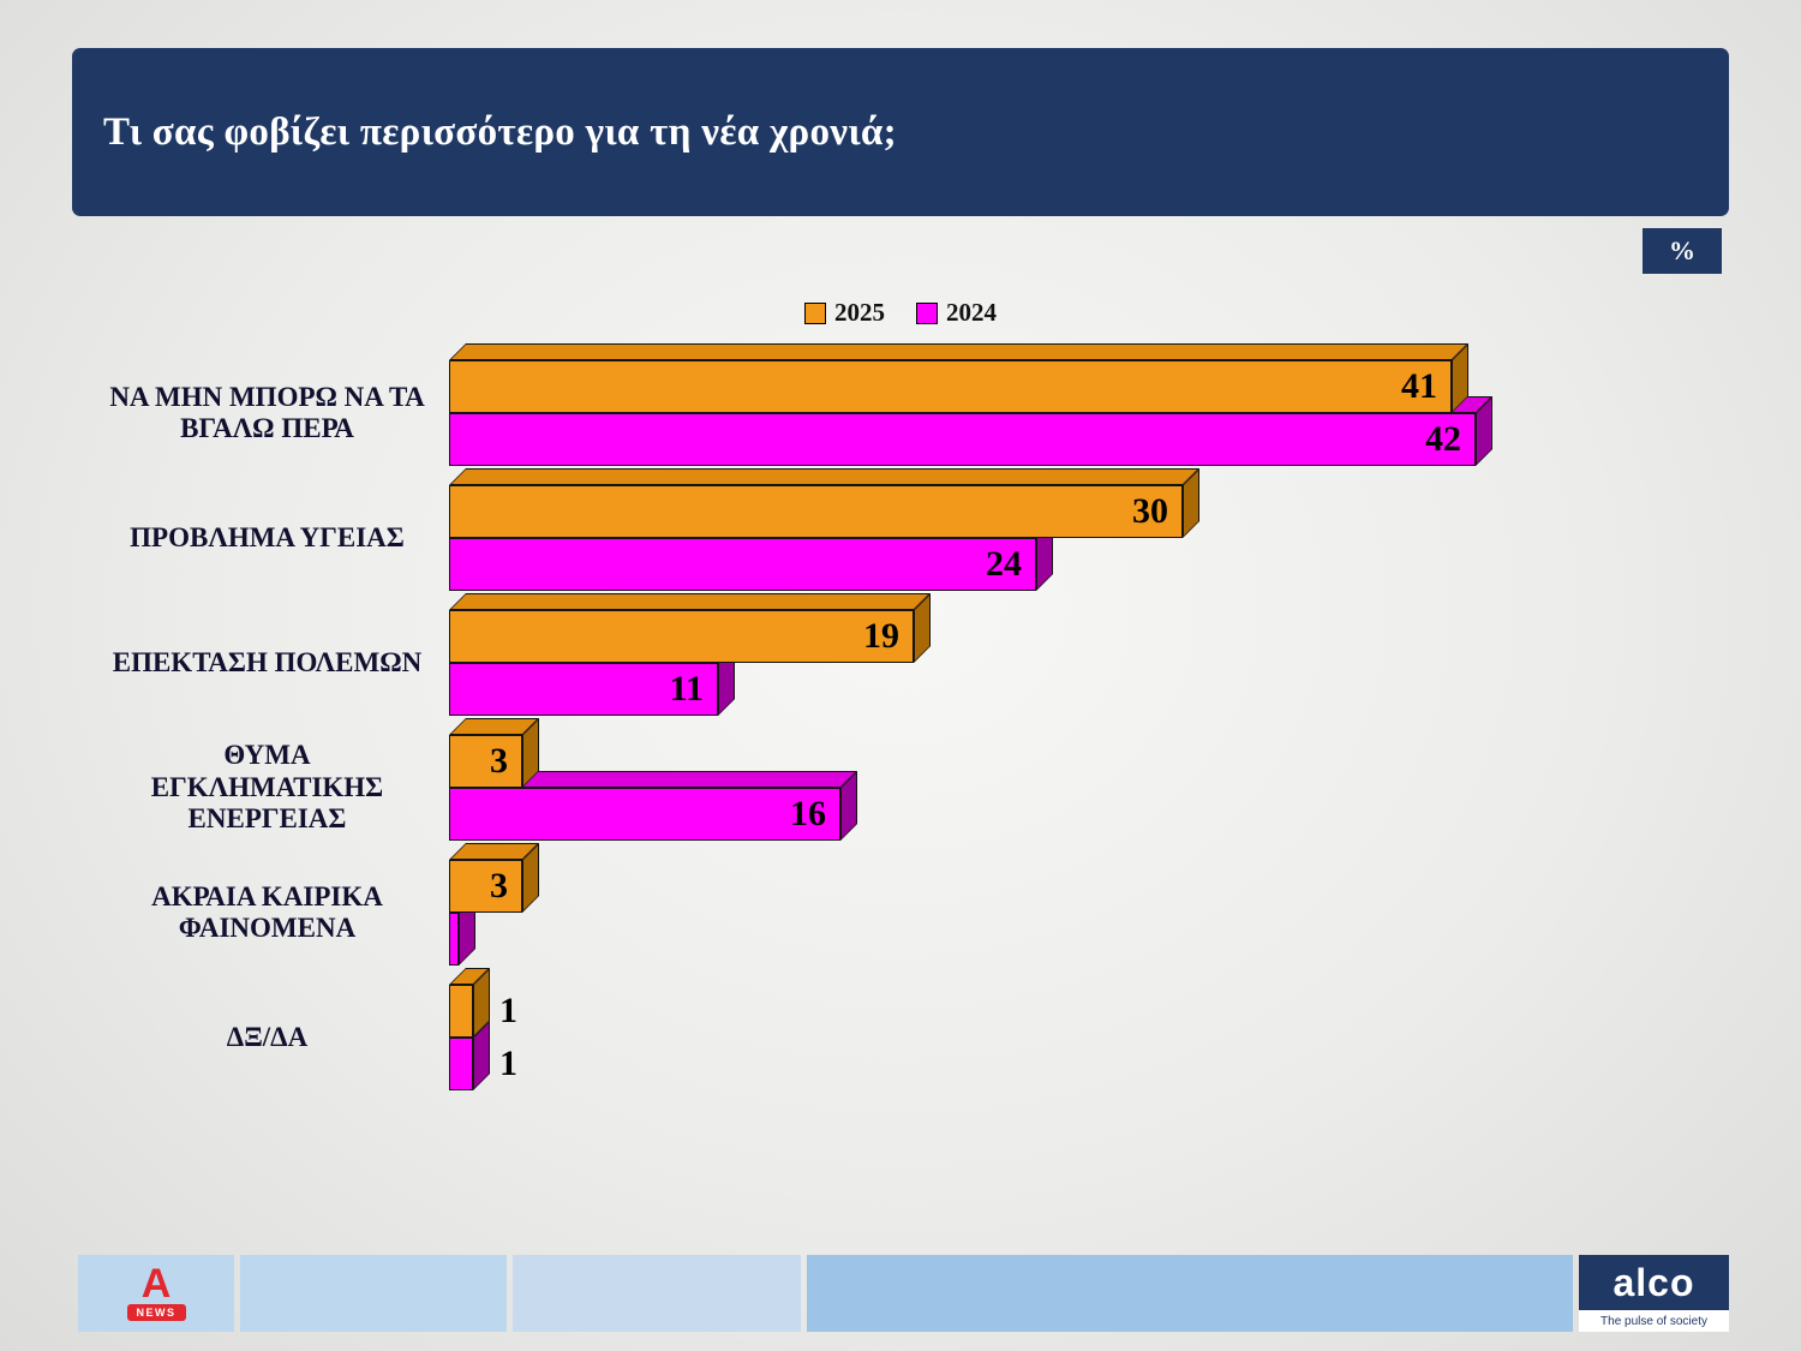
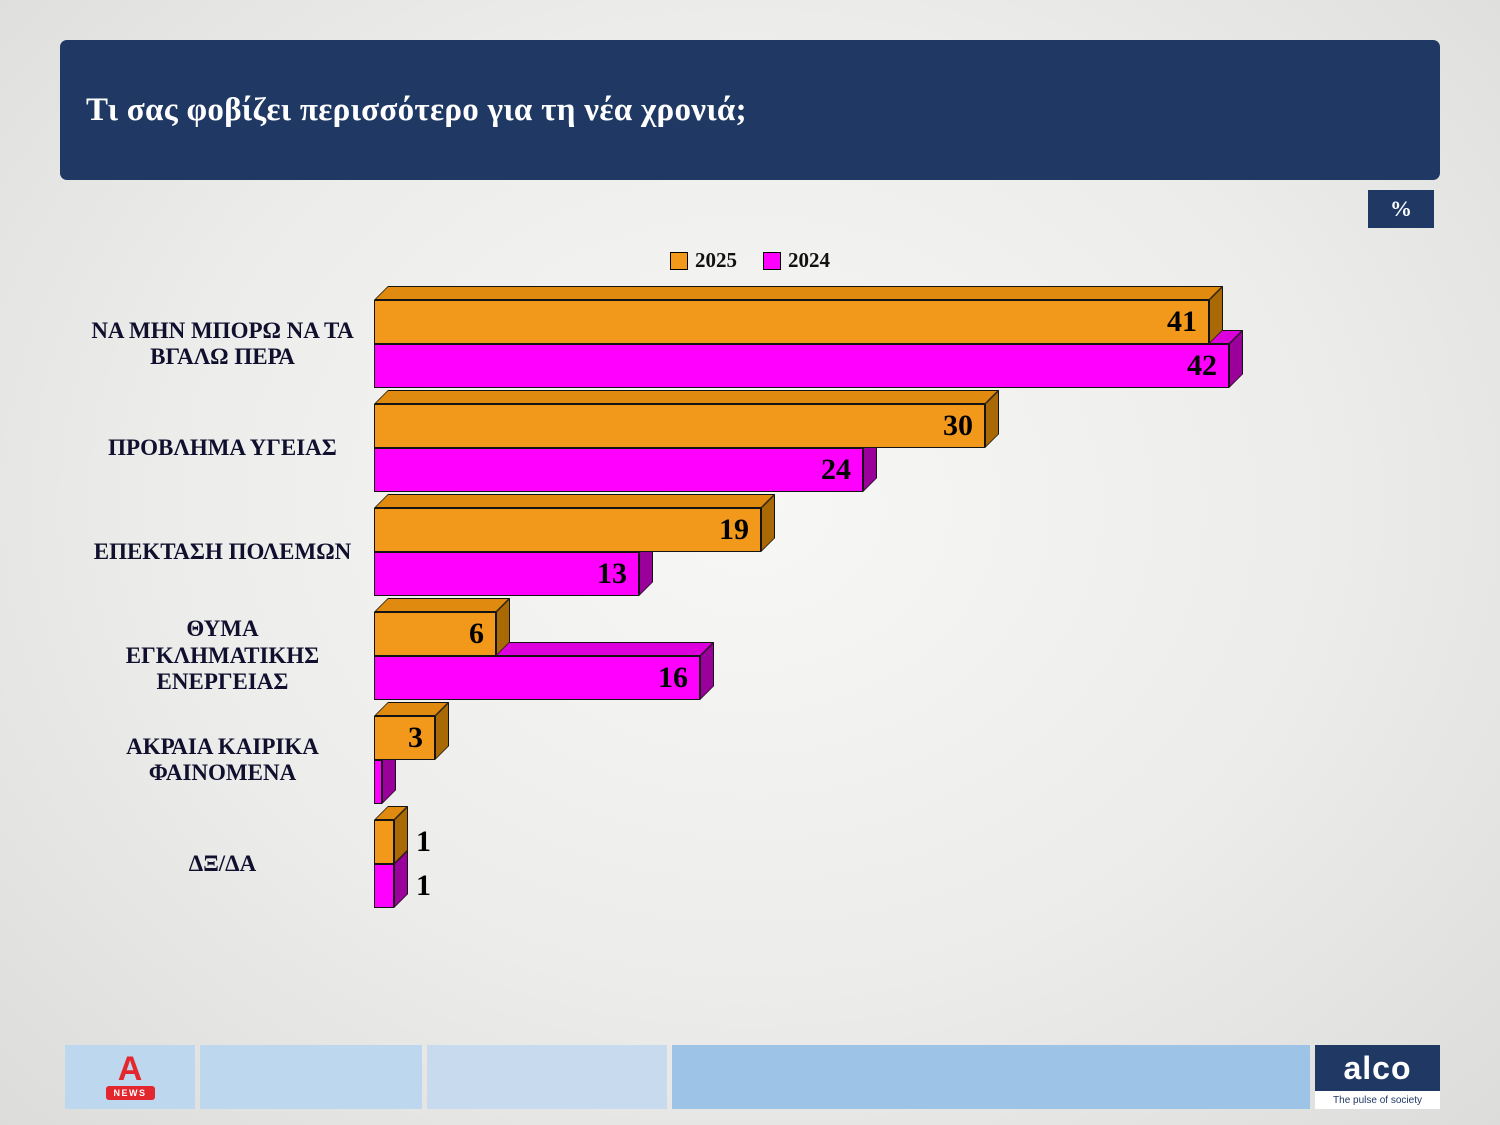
2024/ΕΠΕΚΤΑΣΗ ΠΟΛΕΜΩΝ: 11 -> 13
2025/ΘΥΜΑ ΕΓΚΛΗΜΑΤΙΚΗΣ ΕΝΕΡΓΕΙΑΣ: 3 -> 6
